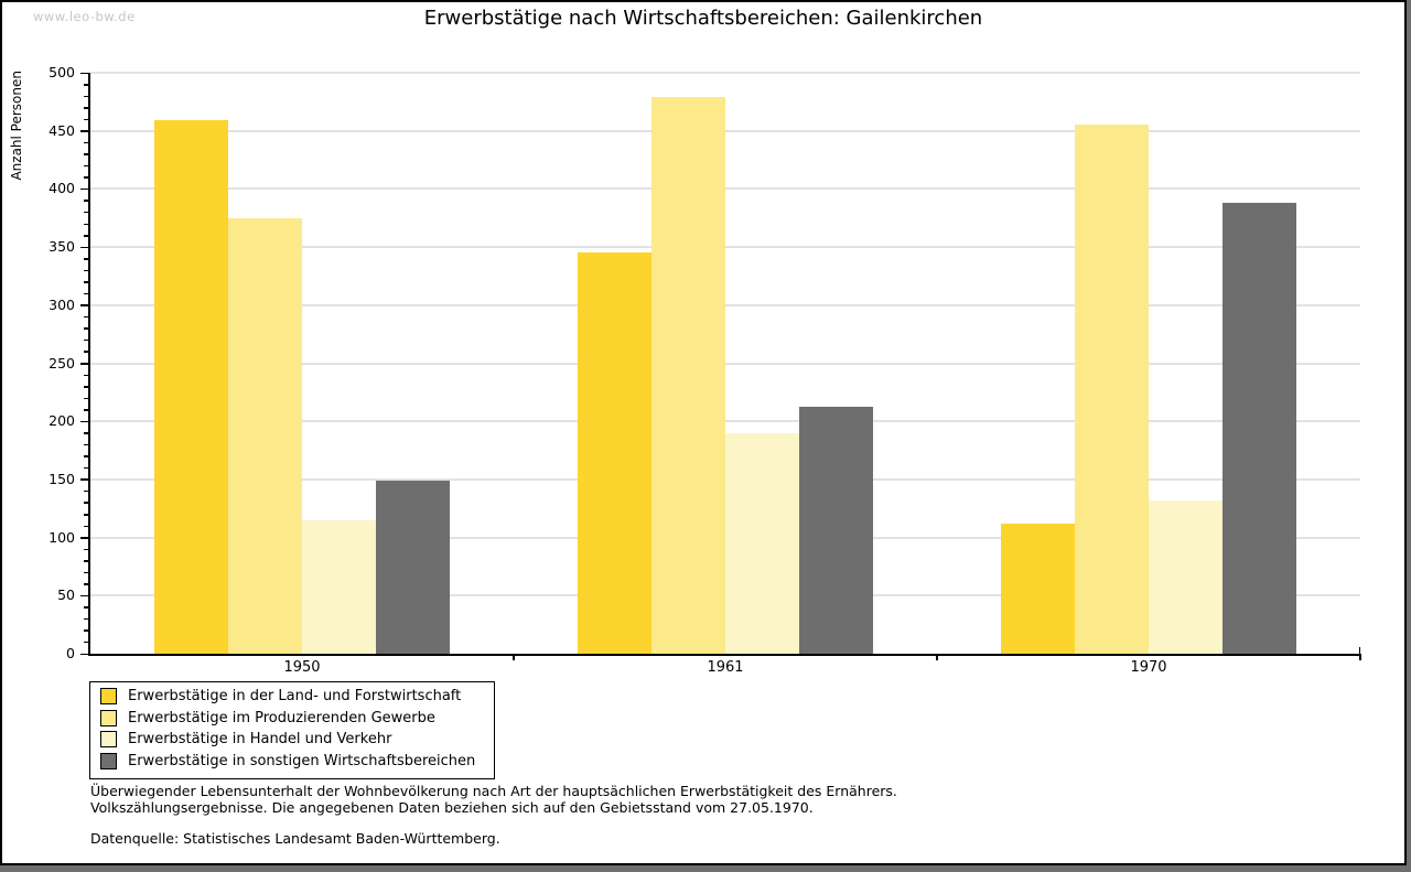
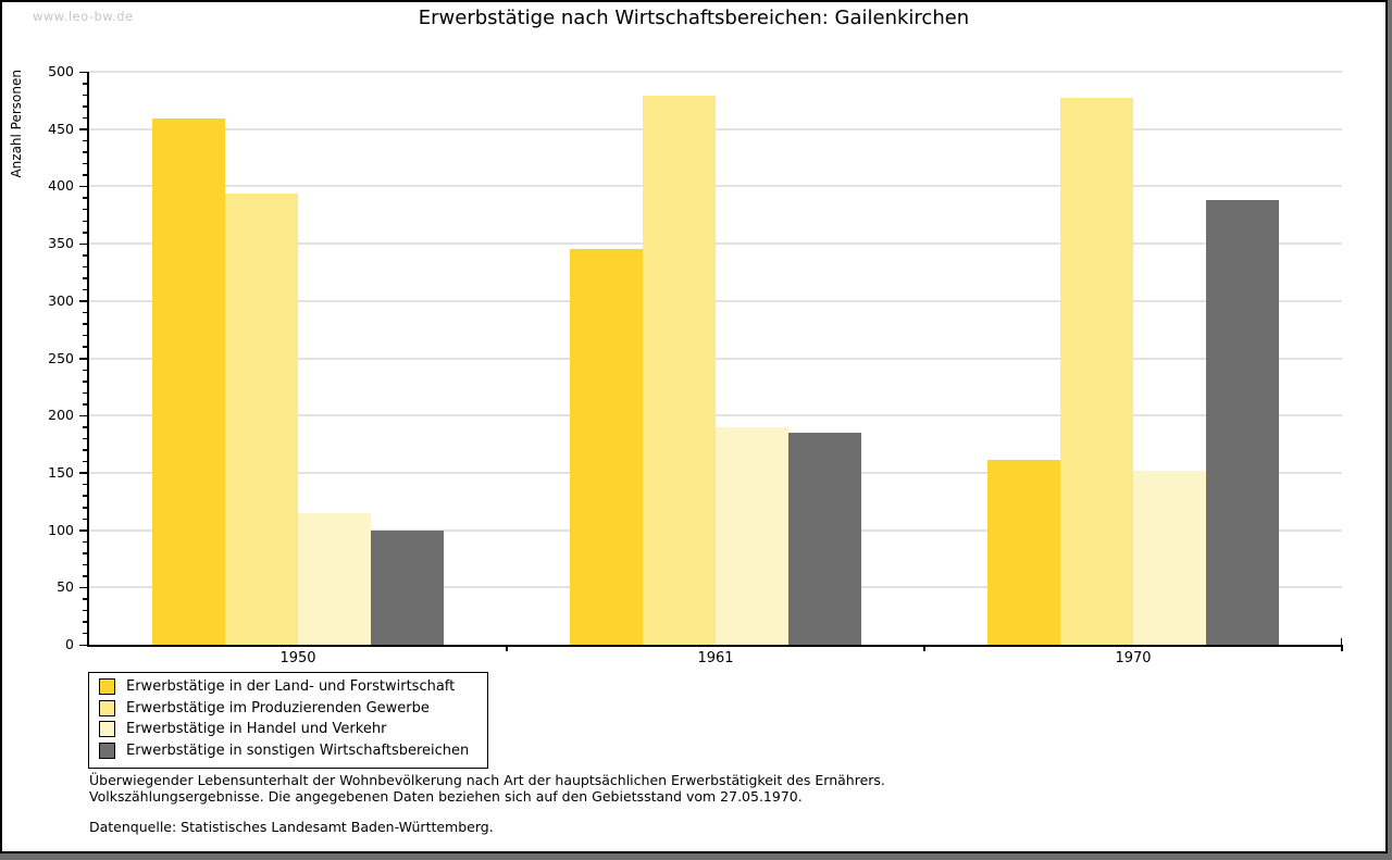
Erwerbstätige im Produzierenden Gewerbe/1950: 375 -> 394
Erwerbstätige in sonstigen Wirtschaftsbereichen/1950: 149 -> 100
Erwerbstätige in sonstigen Wirtschaftsbereichen/1961: 213 -> 185
Erwerbstätige in der Land- und Forstwirtschaft/1970: 112 -> 161
Erwerbstätige im Produzierenden Gewerbe/1970: 455 -> 477
Erwerbstätige in Handel und Verkehr/1970: 132 -> 152
